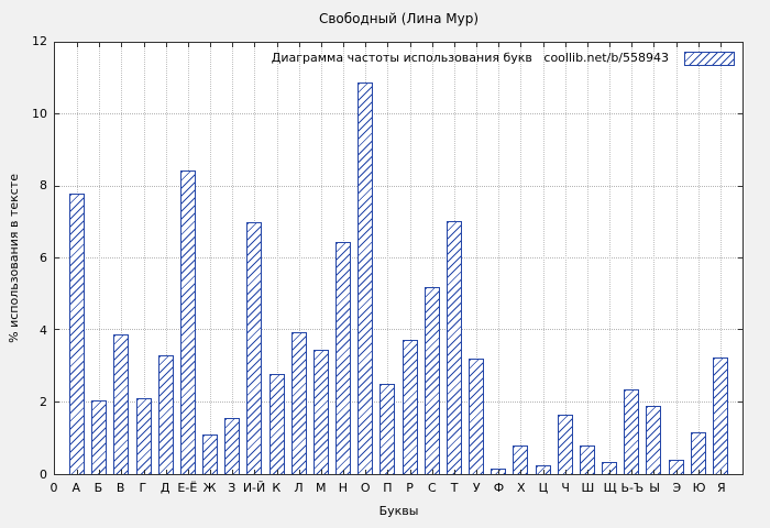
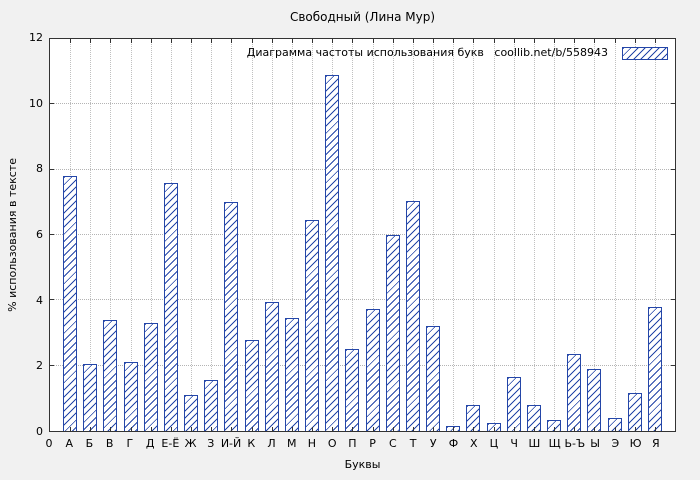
В: 3.9 -> 3.4
Е-Ё: 8.4 -> 7.6
С: 5.2 -> 6.0
Я: 3.2 -> 3.8
